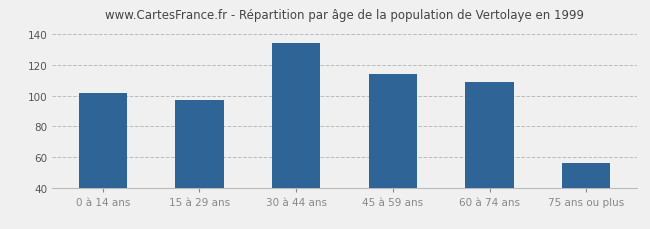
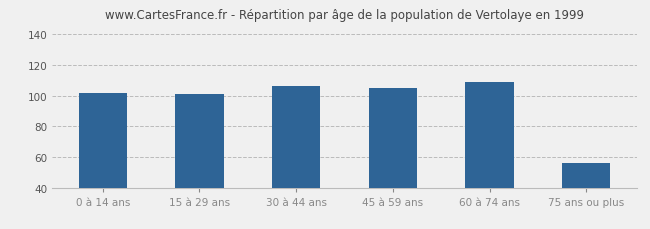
15 à 29 ans: 97 -> 101
30 à 44 ans: 134 -> 106
45 à 59 ans: 114 -> 105
